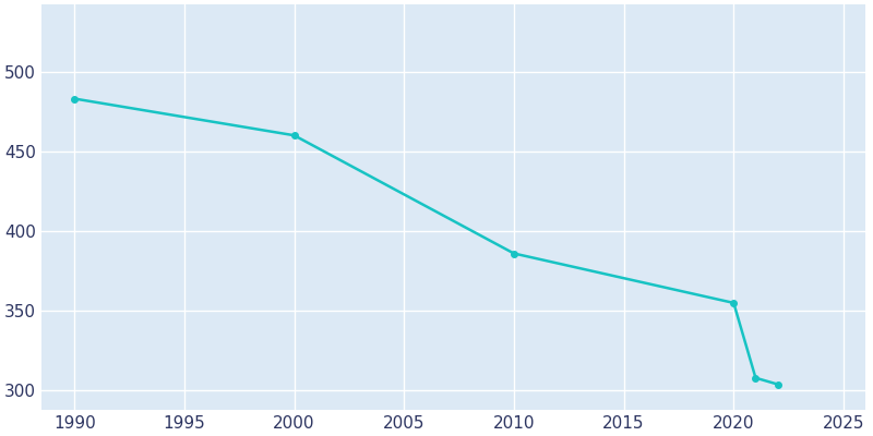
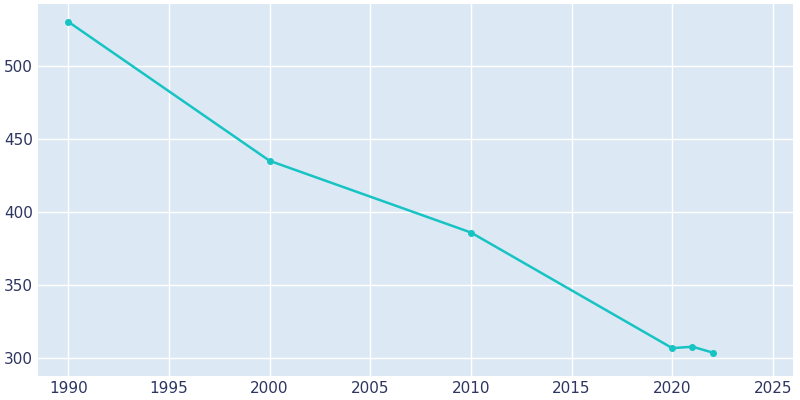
1990: 483 -> 530
2000: 460 -> 435
2020: 355 -> 307
